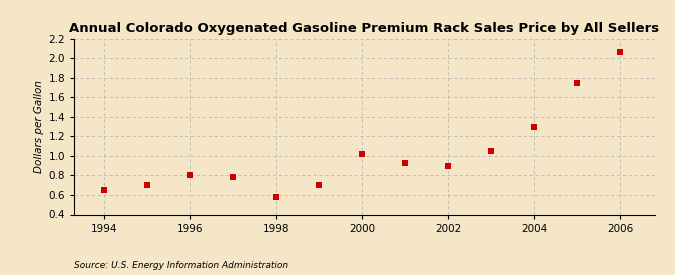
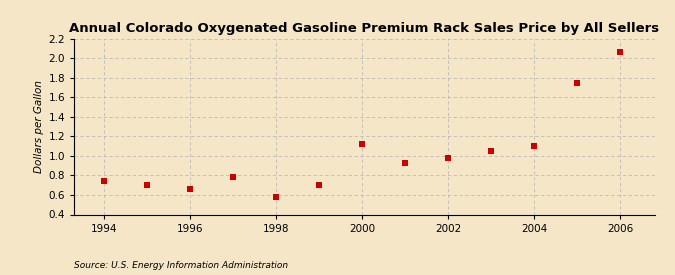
1994: 0.65 -> 0.74
1996: 0.80 -> 0.66
2000: 1.02 -> 1.12
2002: 0.90 -> 0.98
2004: 1.30 -> 1.10
